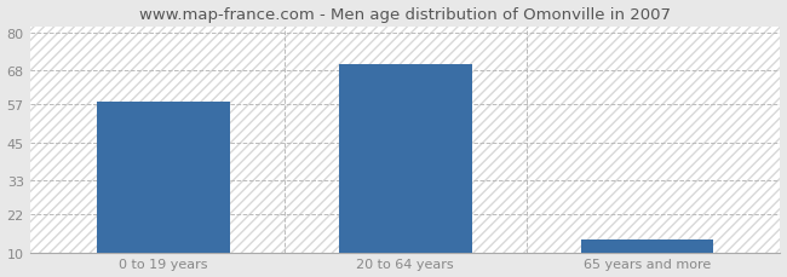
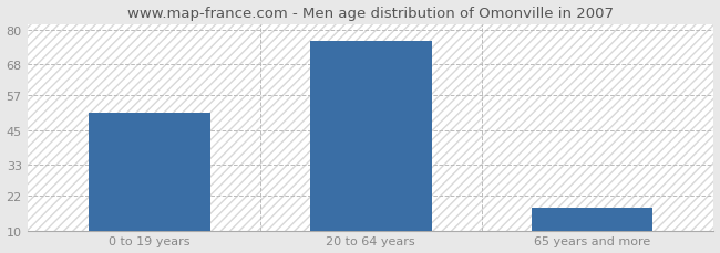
0 to 19 years: 58 -> 51
20 to 64 years: 70 -> 76
65 years and more: 14 -> 18
